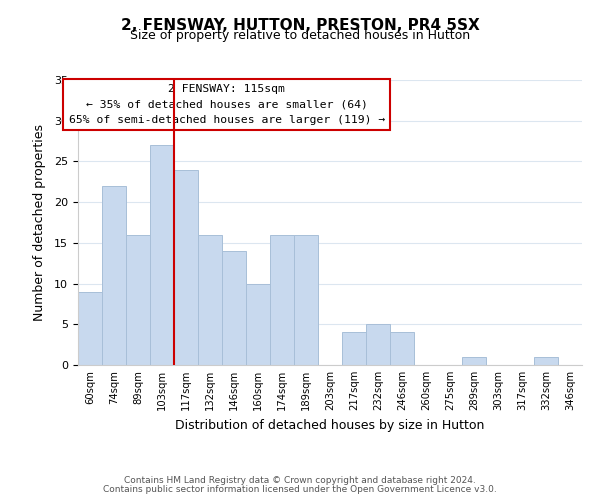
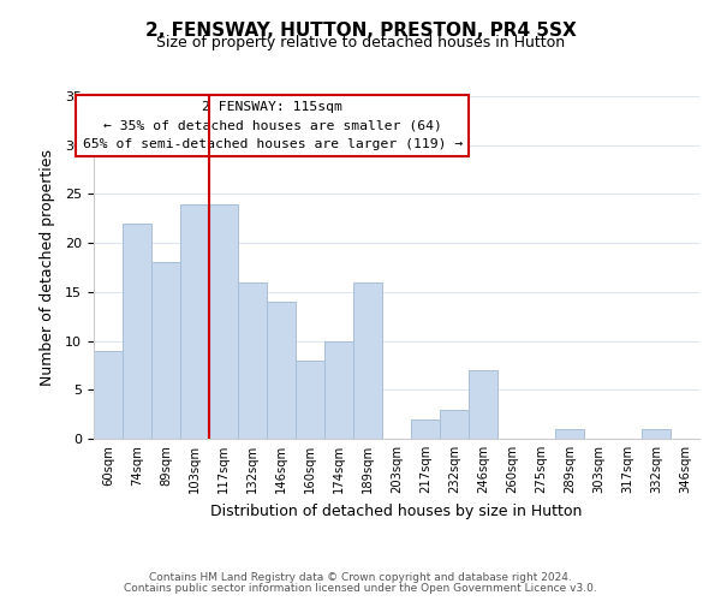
89sqm: 16 -> 18
103sqm: 27 -> 24
160sqm: 10 -> 8
174sqm: 16 -> 10
217sqm: 4 -> 2
232sqm: 5 -> 3
246sqm: 4 -> 7
